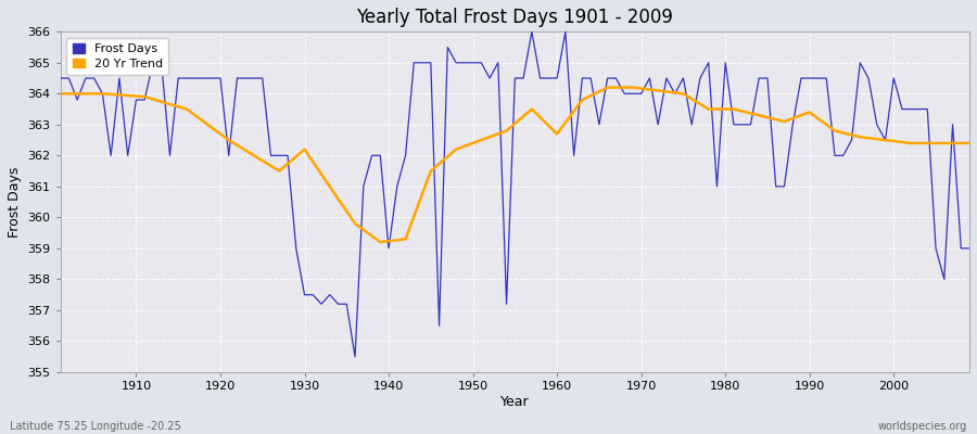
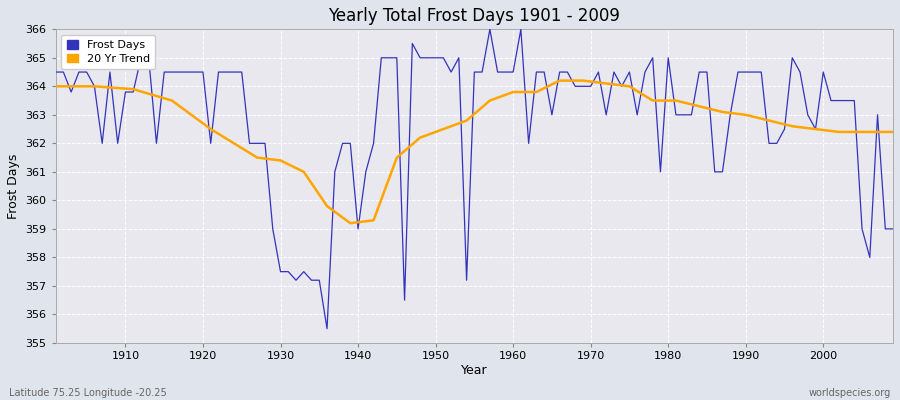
20 Yr Trend/1930: 362.2 -> 361.4
20 Yr Trend/1960: 362.7 -> 363.8
20 Yr Trend/1990: 363.4 -> 363.0
